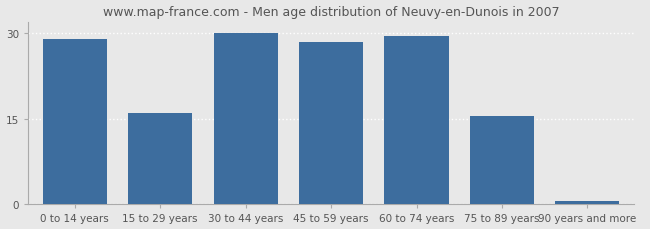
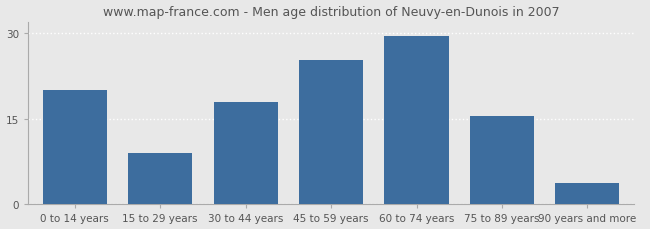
0 to 14 years: 29.0 -> 20.0
15 to 29 years: 16.0 -> 9.0
30 to 44 years: 30.0 -> 18.0
45 to 59 years: 28.5 -> 25.2
90 years and more: 0.6 -> 3.8
